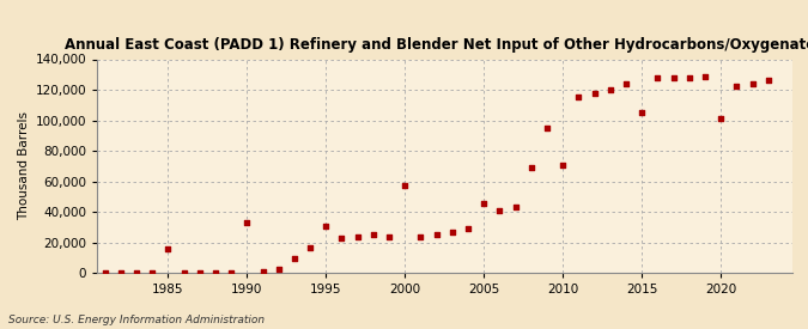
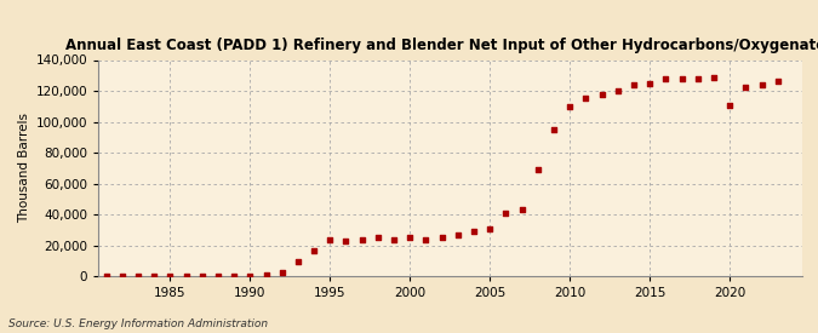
1985: 16,000 -> 0
1990: 33,000 -> 0
1995: 31,000 -> 24,000
2000: 57,000 -> 25,000
2005: 46,000 -> 31,000
2010: 71,000 -> 110,000
2015: 105,000 -> 125,000
2020: 101,000 -> 111,000
